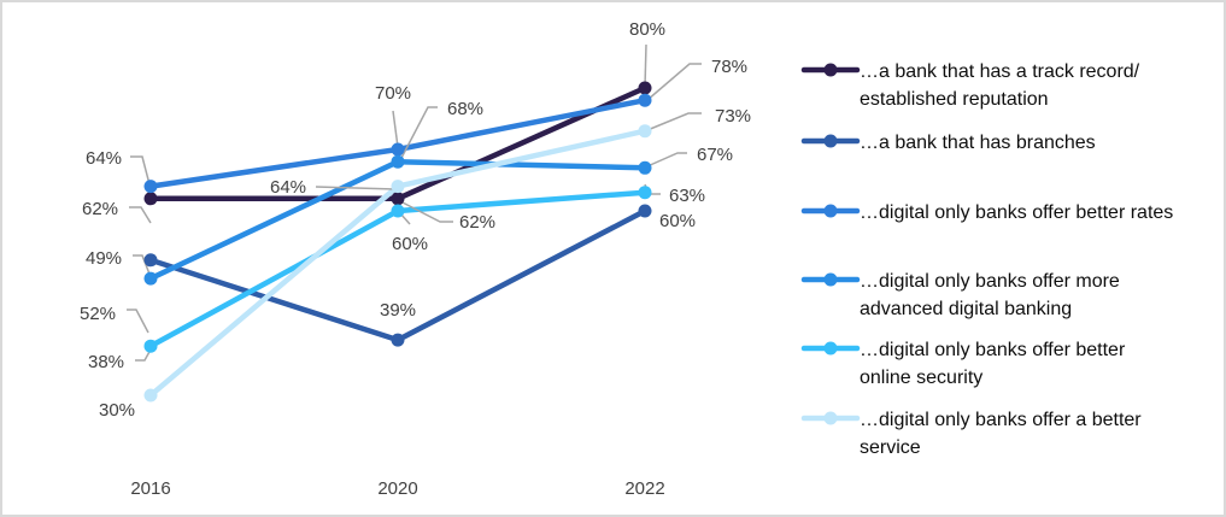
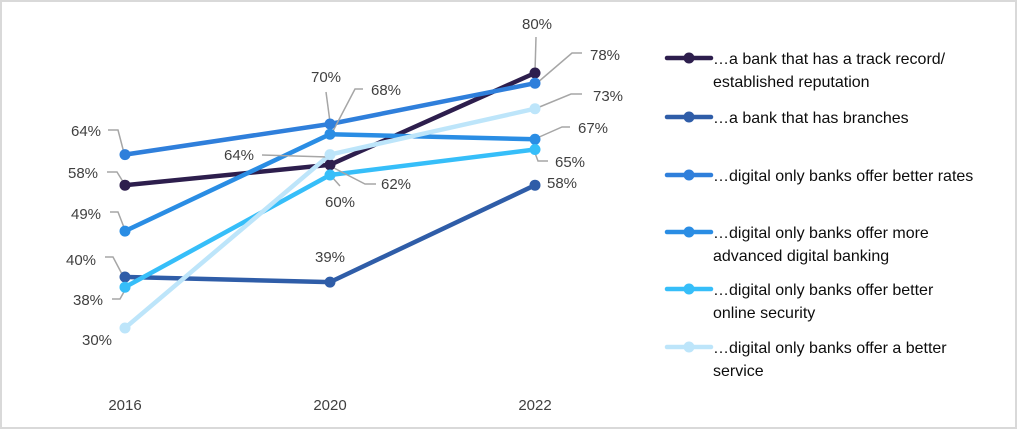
…a bank that has a track record/ established reputation/2016: 62% -> 58%
…a bank that has branches/2016: 52% -> 40%
…a bank that has branches/2022: 60% -> 58%
…digital only banks offer better online security/2022: 63% -> 65%
